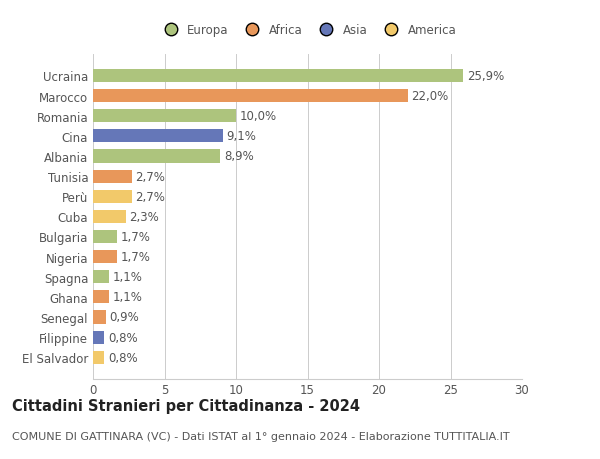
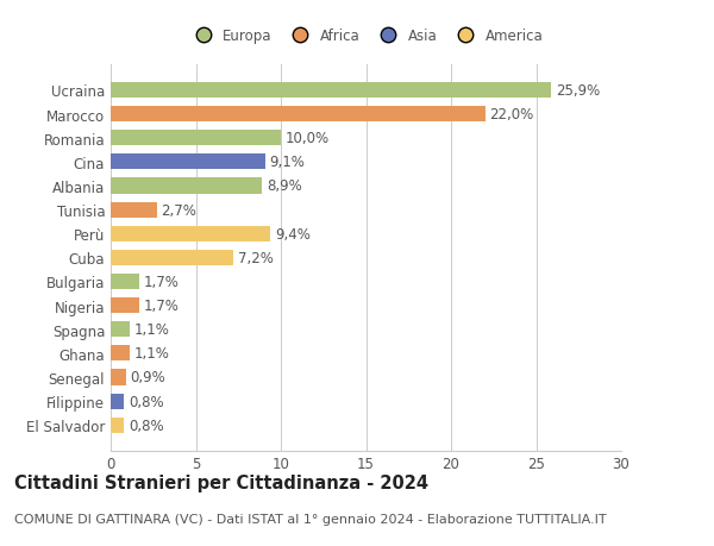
Perù: 2,7% -> 9,4%
Cuba: 2,3% -> 7,2%
